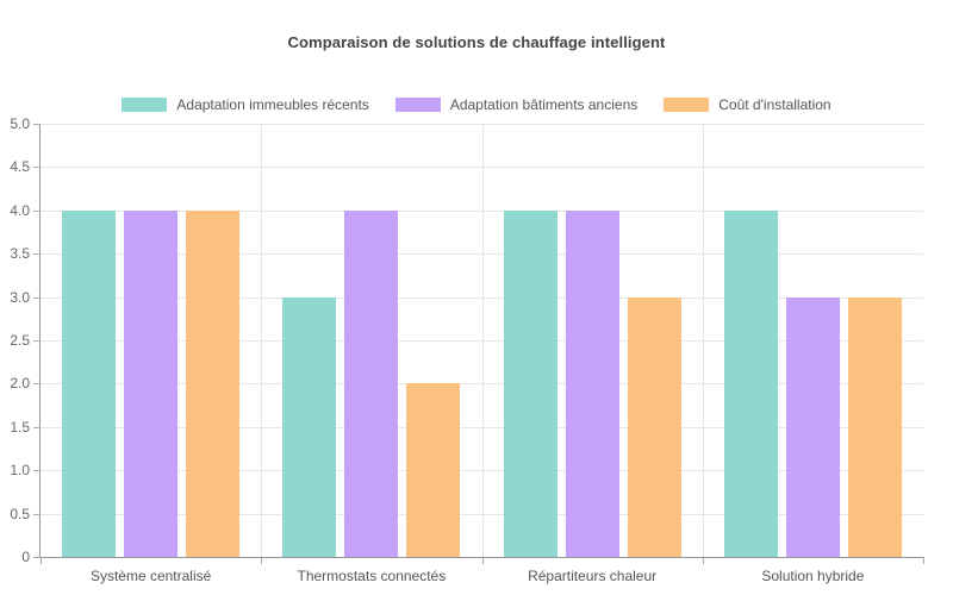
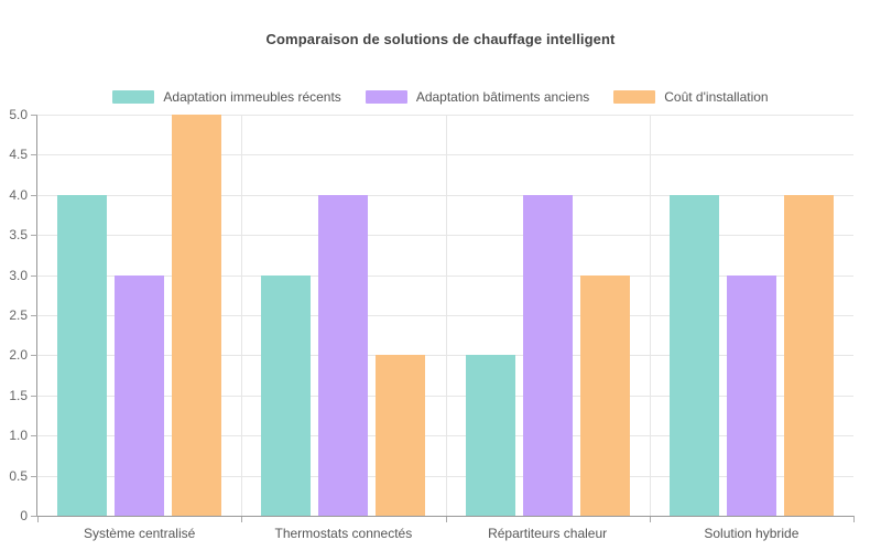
Adaptation bâtiments anciens/Système centralisé: 4 -> 3
Coût d'installation/Système centralisé: 4 -> 5
Adaptation immeubles récents/Répartiteurs chaleur: 4 -> 2
Coût d'installation/Solution hybride: 3 -> 4
